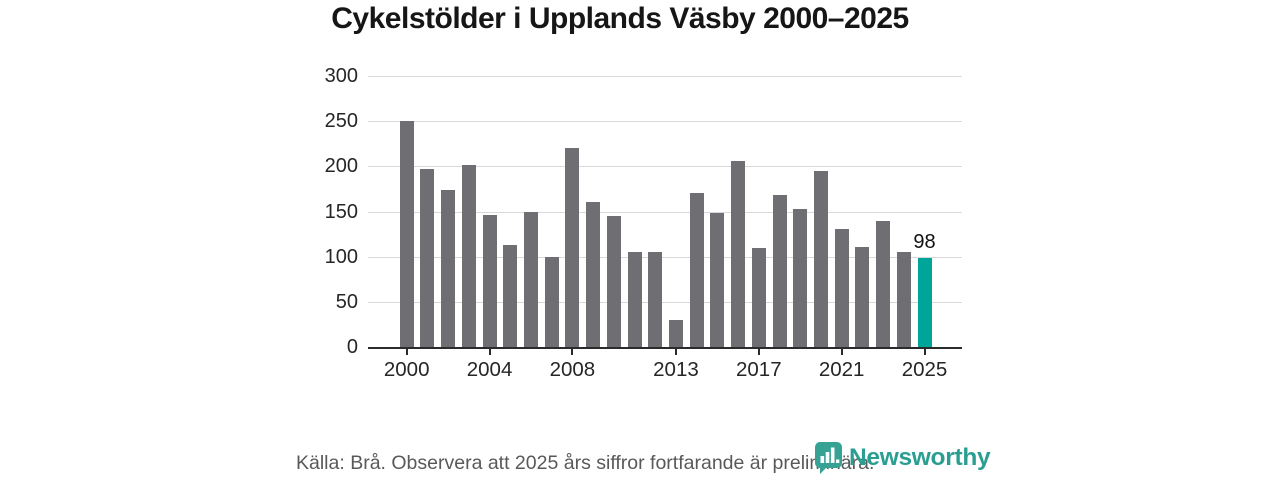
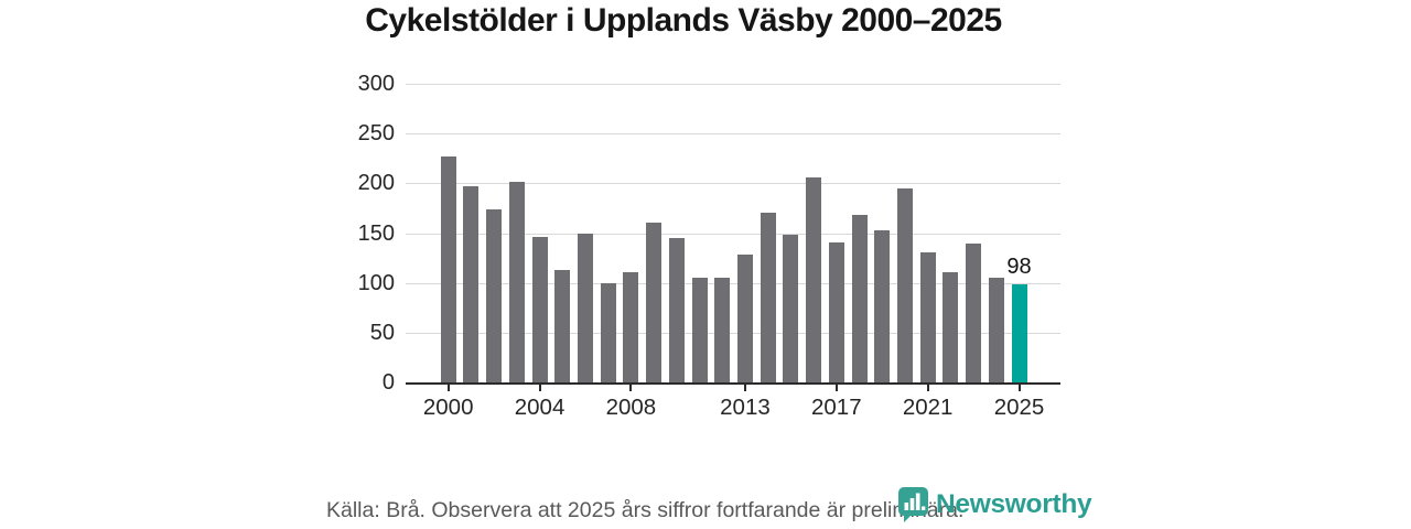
2000: 250 -> 230
2008: 220 -> 110
2013: 30 -> 130
2017: 110 -> 140
